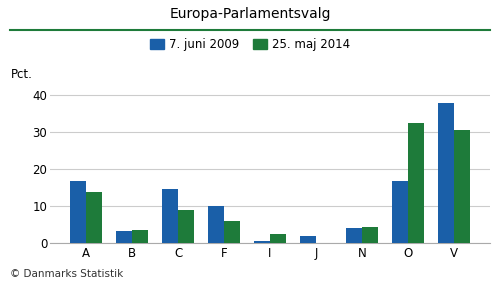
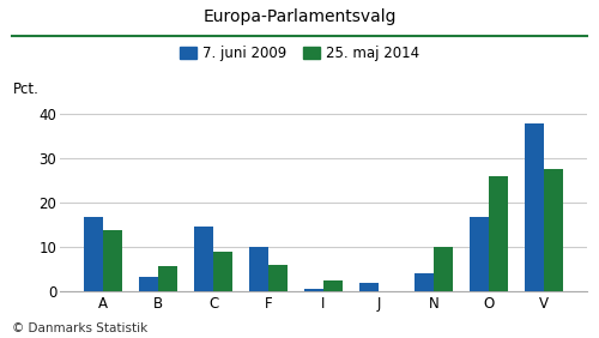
25. maj 2014/B: 3.4 -> 5.5
25. maj 2014/N: 4.2 -> 10.0
25. maj 2014/O: 32.4 -> 26.0
25. maj 2014/V: 30.4 -> 27.5
